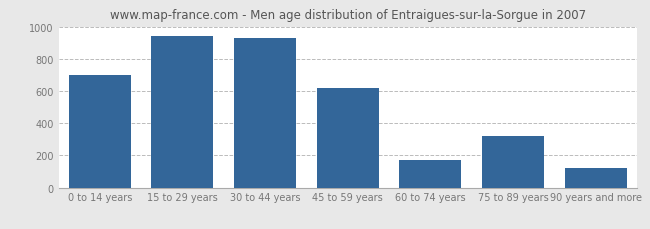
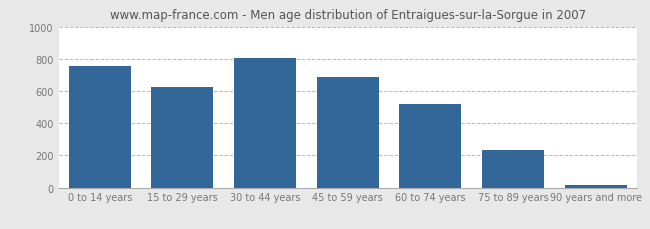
0 to 14 years: 700 -> 760
15 to 29 years: 940 -> 620
30 to 44 years: 930 -> 810
45 to 59 years: 620 -> 690
60 to 74 years: 170 -> 520
75 to 89 years: 320 -> 240
90 years and more: 120 -> 20
